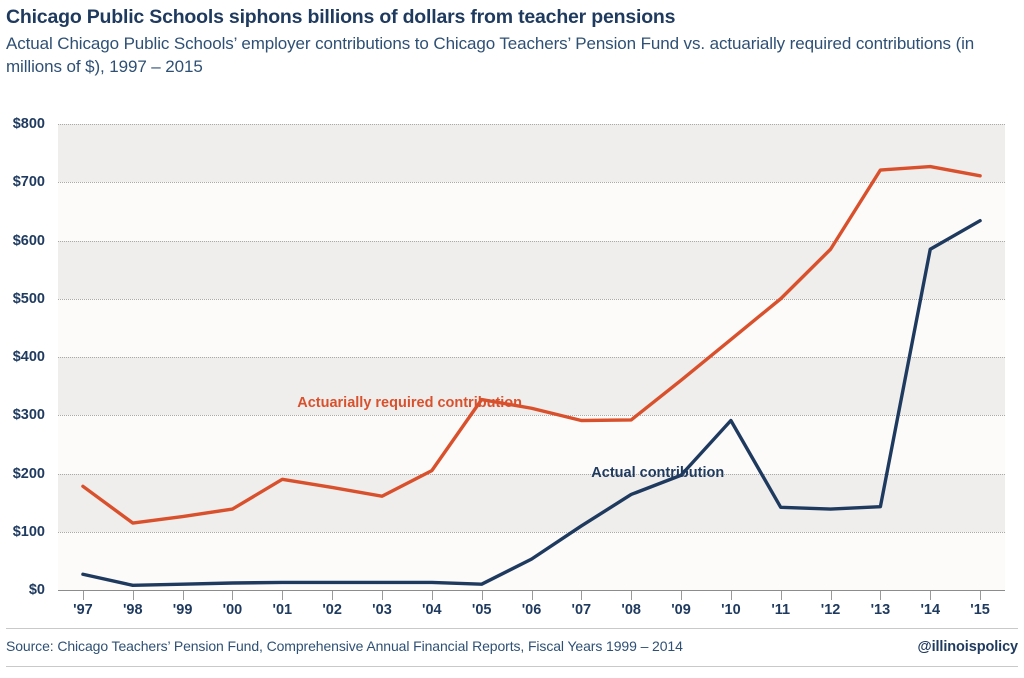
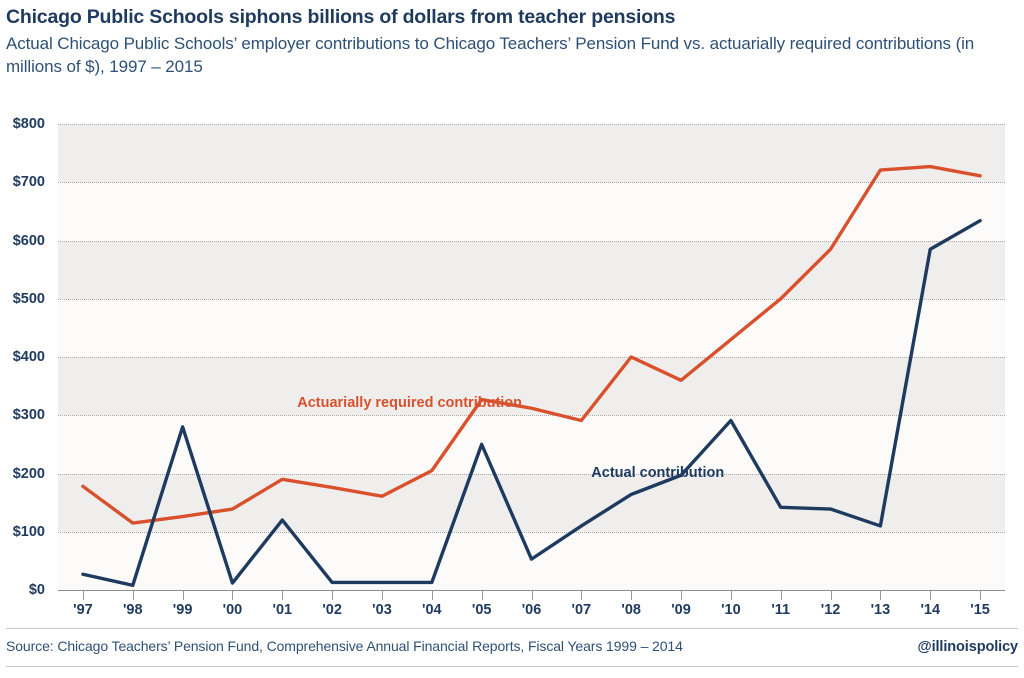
Actual contribution/'99: $10 -> $280
Actual contribution/'01: $10 -> $120
Actual contribution/'05: $10 -> $250
Actuarially required contribution/'08: $290 -> $400
Actual contribution/'13: $140 -> $110
